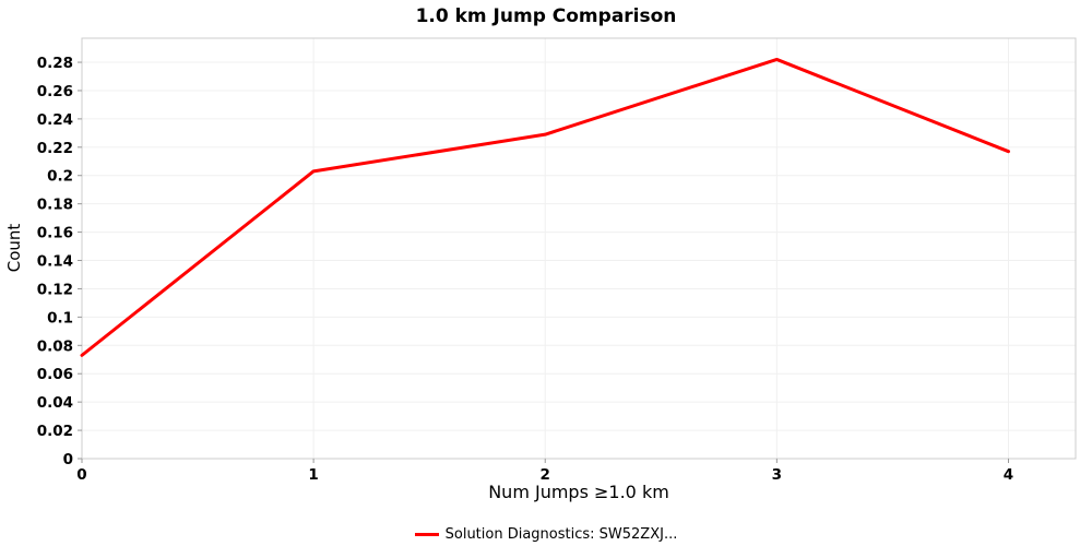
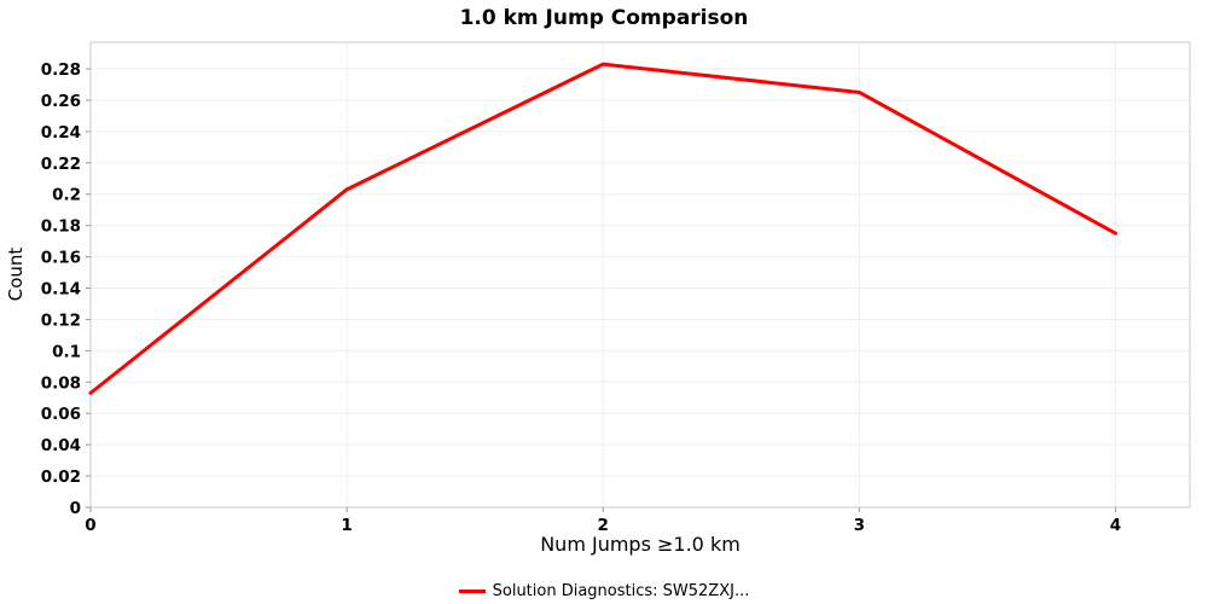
2: 0.229 -> 0.283
3: 0.282 -> 0.265
4: 0.217 -> 0.175
